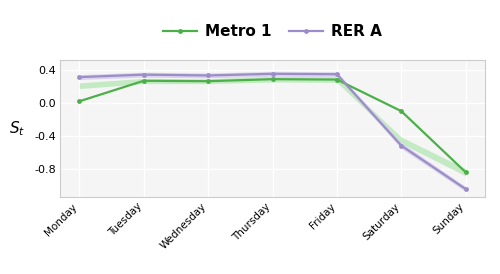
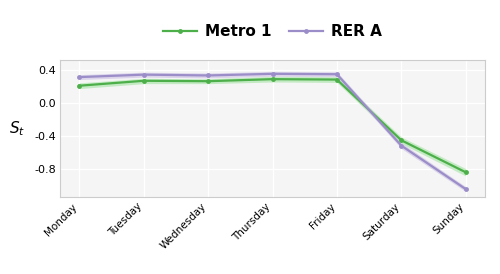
Metro 1/Monday: 0.02 -> 0.21
Metro 1/Saturday: -0.10 -> -0.46
